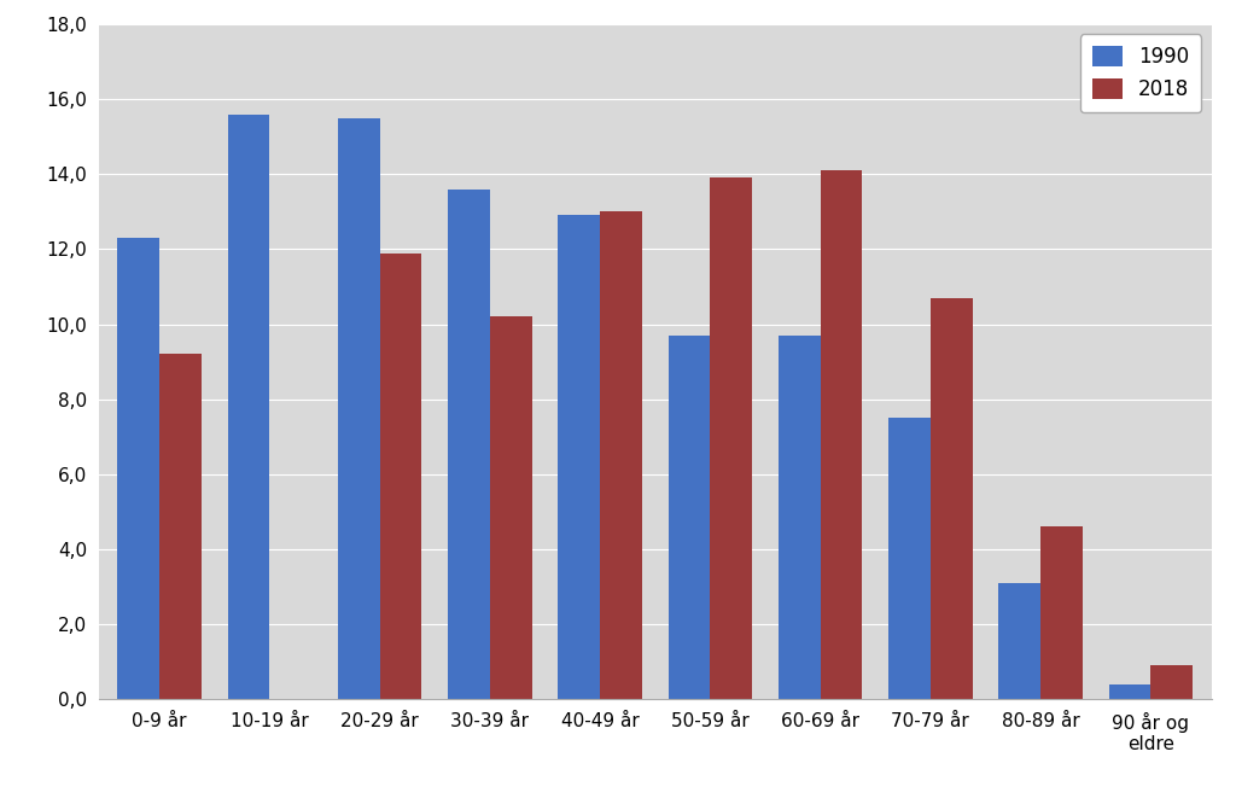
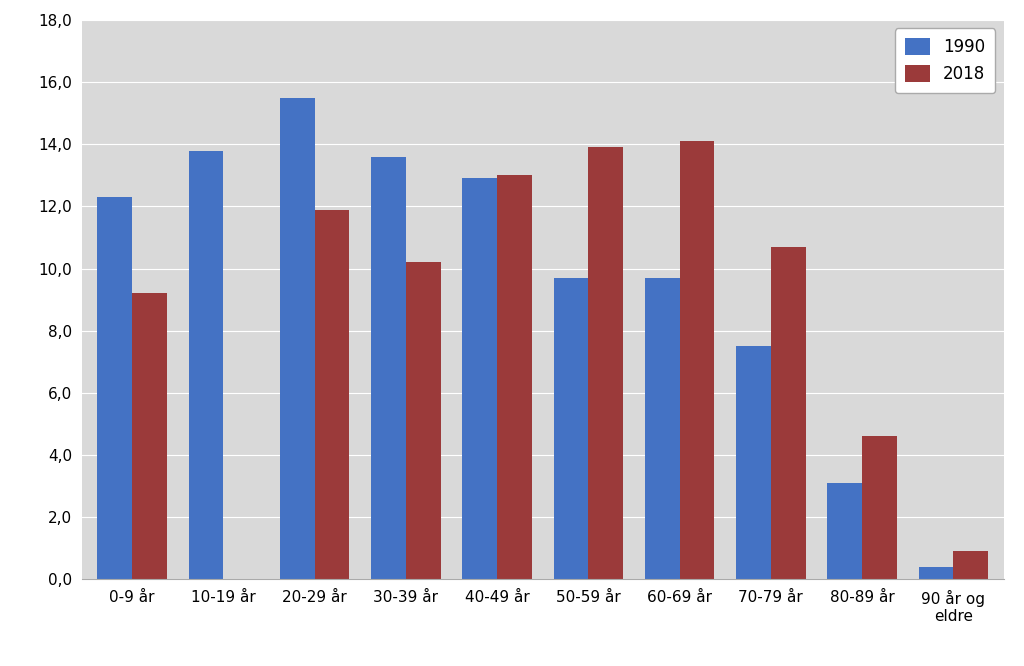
1990/10-19 år: 15,6 -> 13,8
